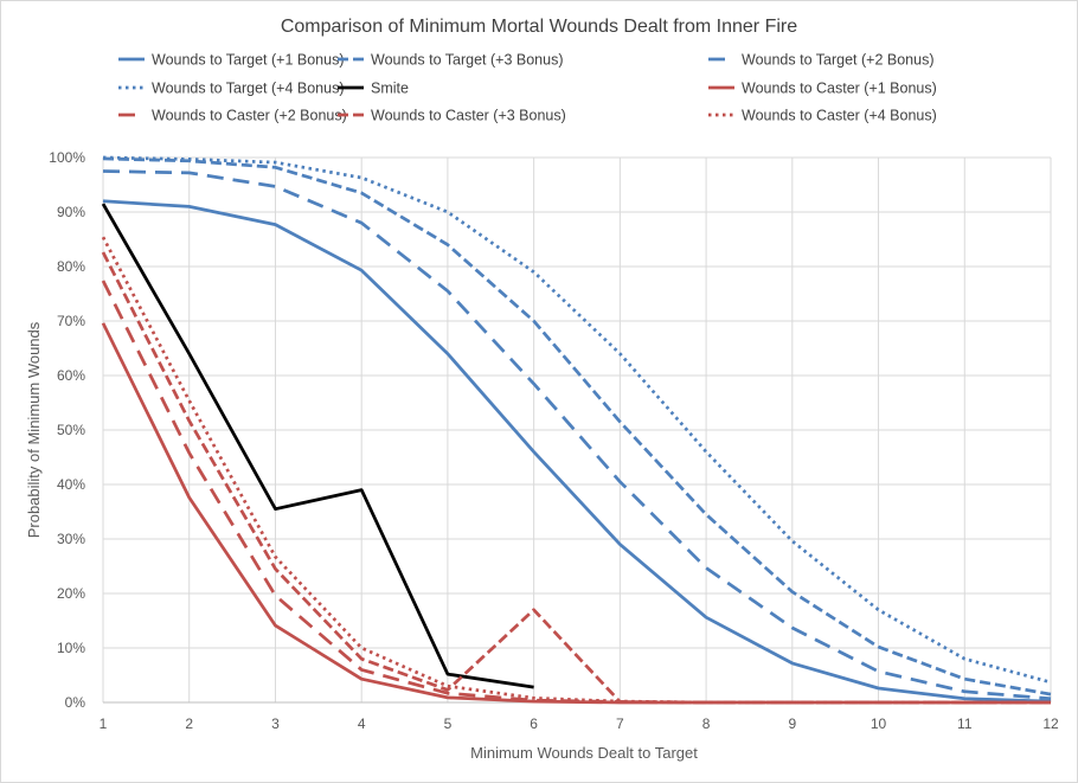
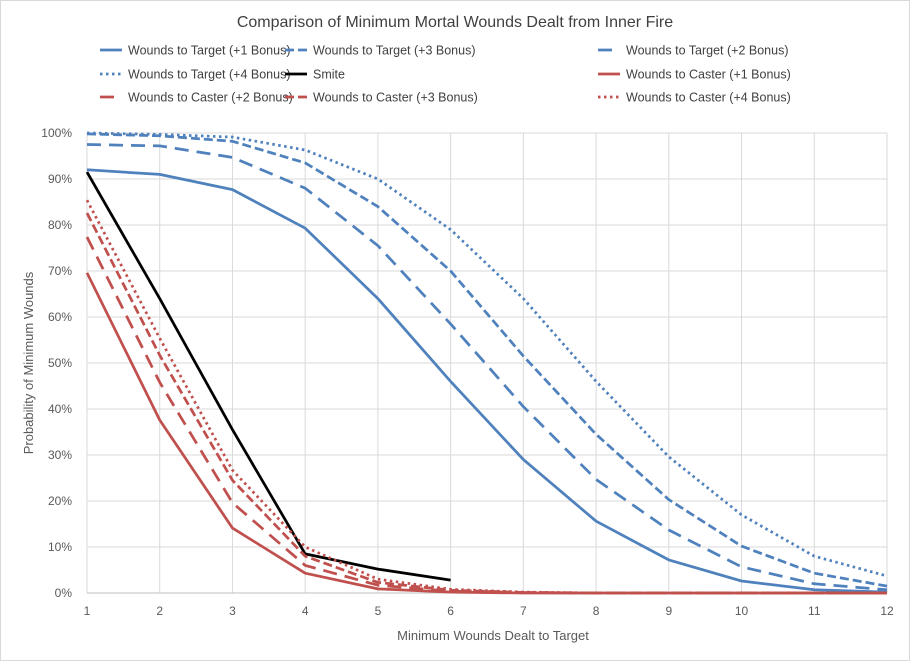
Smite/4: 39% -> 9%
Wounds to Caster (+3 Bonus)/6: 17% -> 1%
